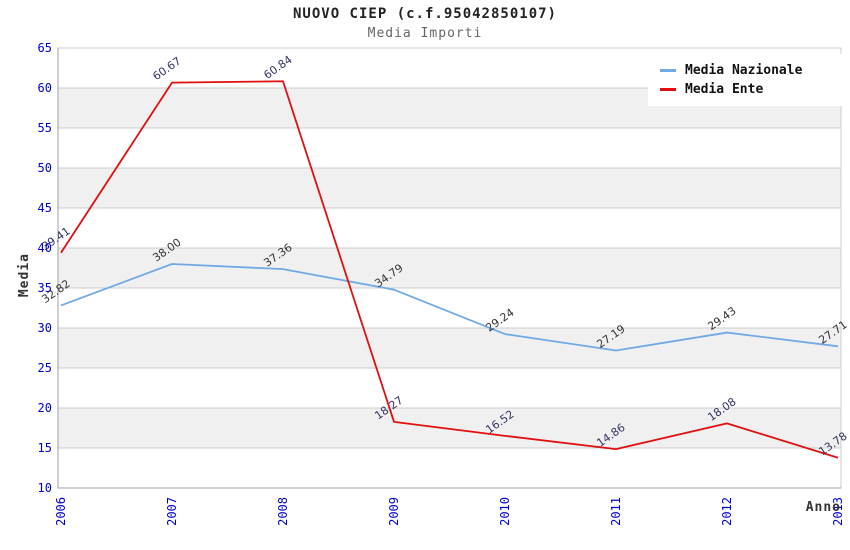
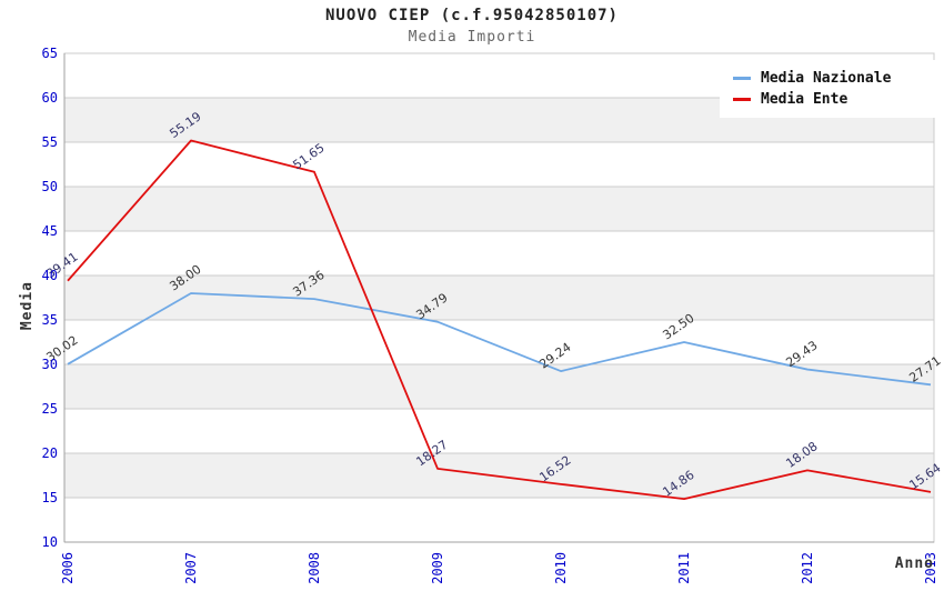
Media Nazionale/2006: 32.82 -> 30.02
Media Ente/2007: 60.67 -> 55.19
Media Ente/2008: 60.84 -> 51.65
Media Nazionale/2011: 27.19 -> 32.50
Media Ente/2013: 13.78 -> 15.64
